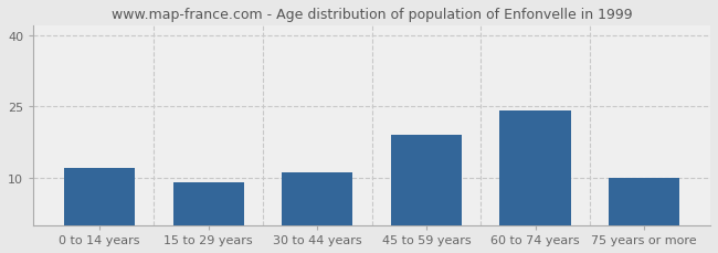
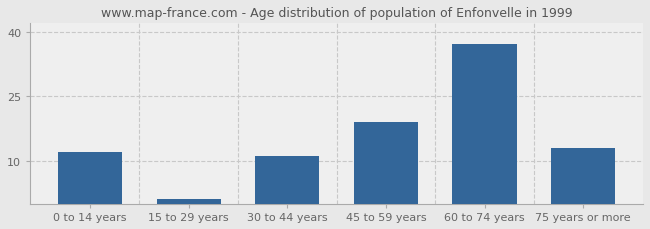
15 to 29 years: 9 -> 1
60 to 74 years: 24 -> 37
75 years or more: 10 -> 13
